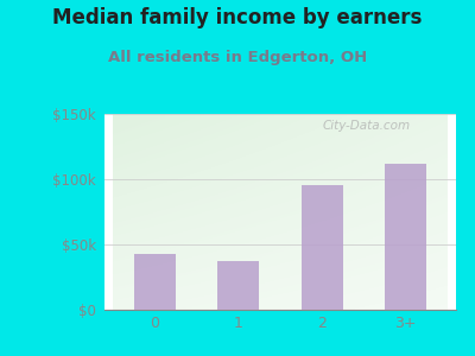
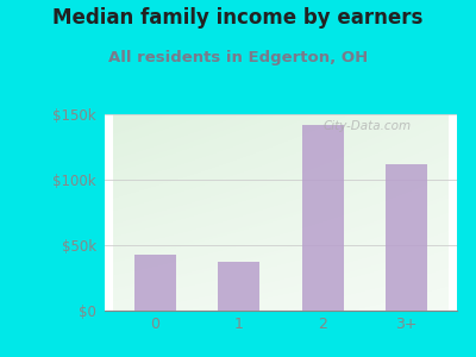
2: $95k -> $142k
